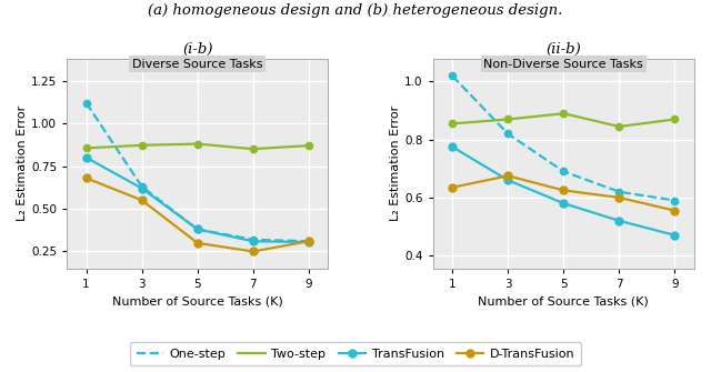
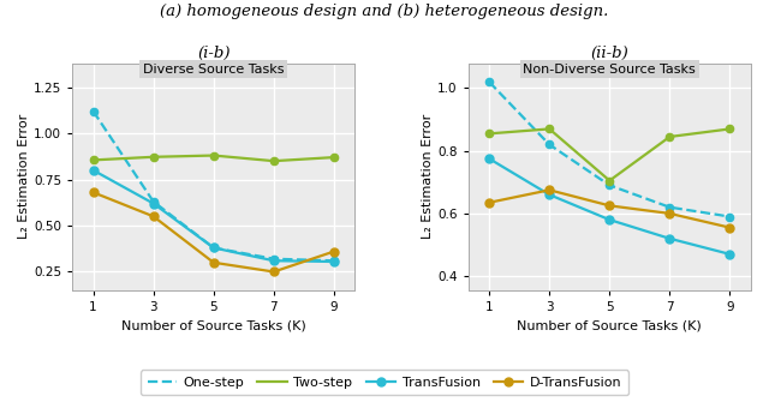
(i-b)/D-TransFusion/9: 0.31 -> 0.36
(ii-b)/Two-step/5: 0.890 -> 0.705
